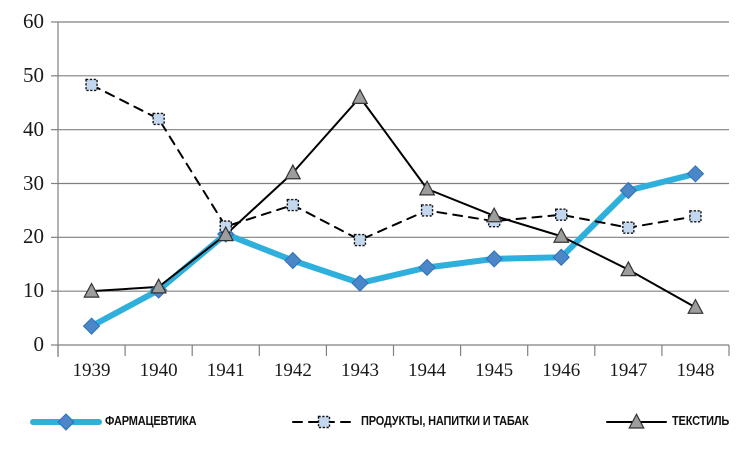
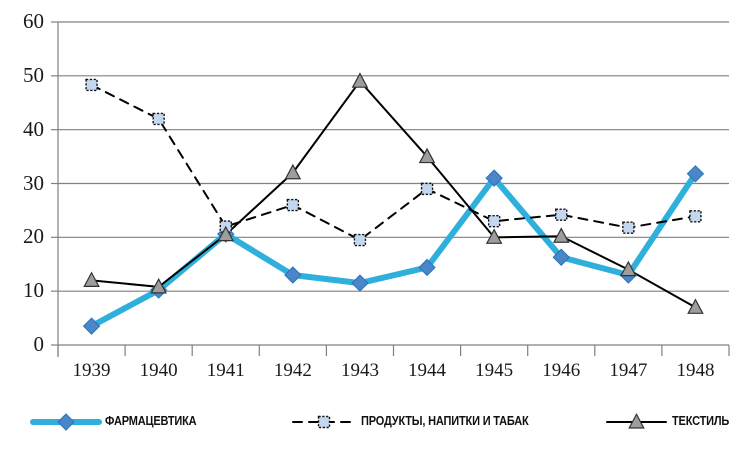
ТЕКСТИЛЬ/1939: 10 -> 12
ФАРМАЦЕВТИКА/1942: 16 -> 13
ТЕКСТИЛЬ/1943: 46 -> 49
ПРОДУКТЫ, НАПИТКИ И ТАБАК/1944: 25 -> 29
ТЕКСТИЛЬ/1944: 29 -> 35
ФАРМАЦЕВТИКА/1945: 16 -> 31
ТЕКСТИЛЬ/1945: 24 -> 20
ФАРМАЦЕВТИКА/1947: 29 -> 13
